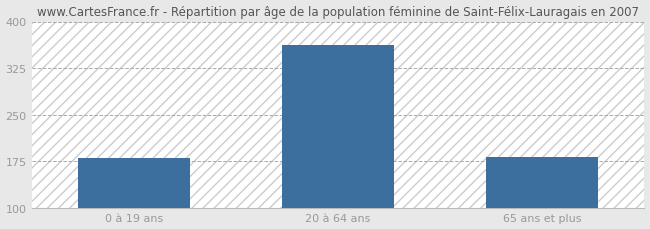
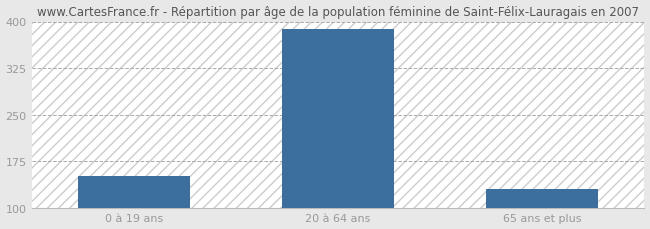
0 à 19 ans: 180 -> 152
20 à 64 ans: 362 -> 388
65 ans et plus: 182 -> 130
